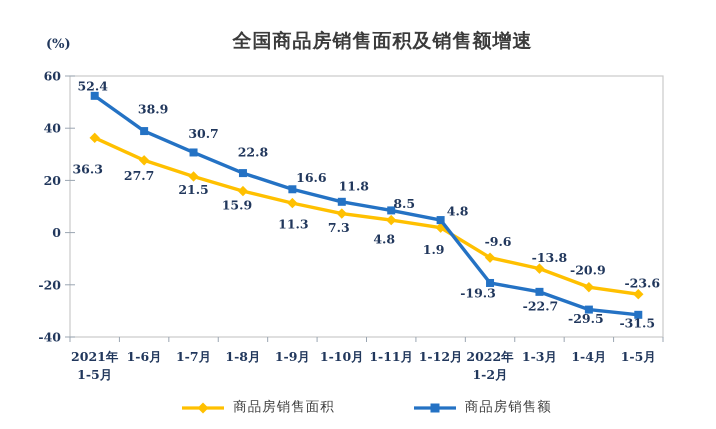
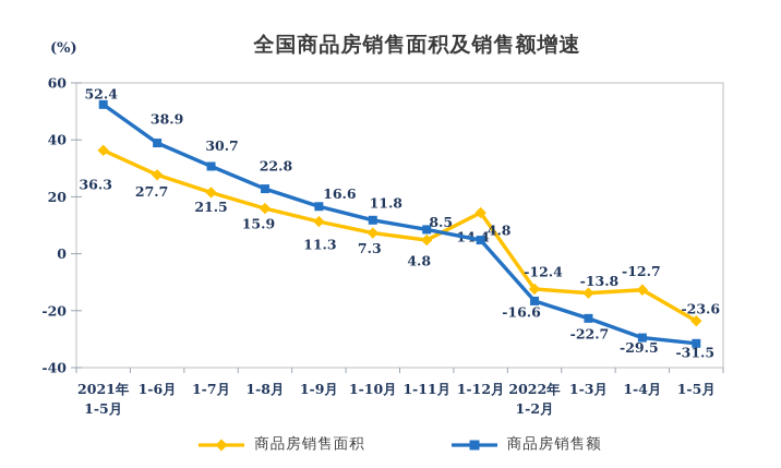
商品房销售面积/1-12月: 1.9 -> 14.4
商品房销售面积/2022年 1-2月: -9.6 -> -12.4
商品房销售额/2022年 1-2月: -19.3 -> -16.6
商品房销售面积/1-4月: -20.9 -> -12.7
